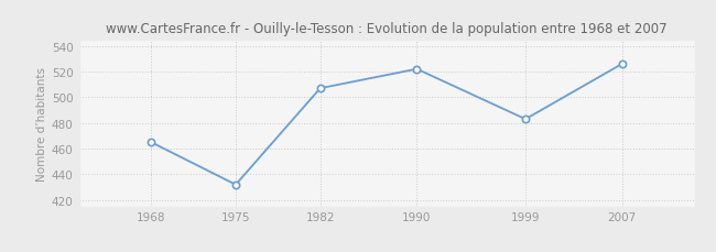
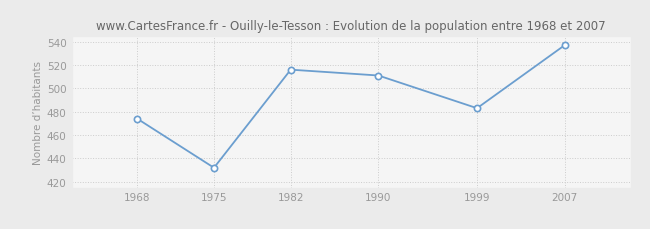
1968: 465 -> 474
1982: 507 -> 516
1990: 522 -> 511
2007: 526 -> 537
